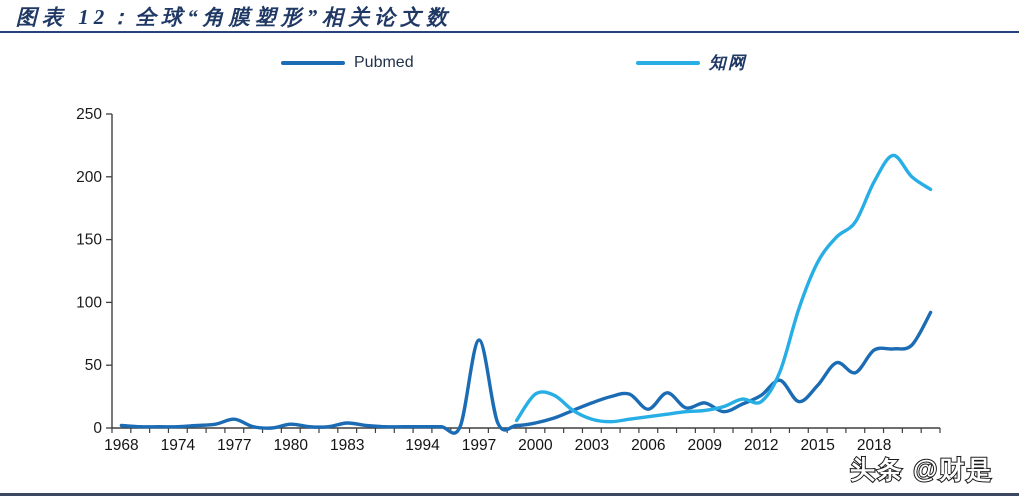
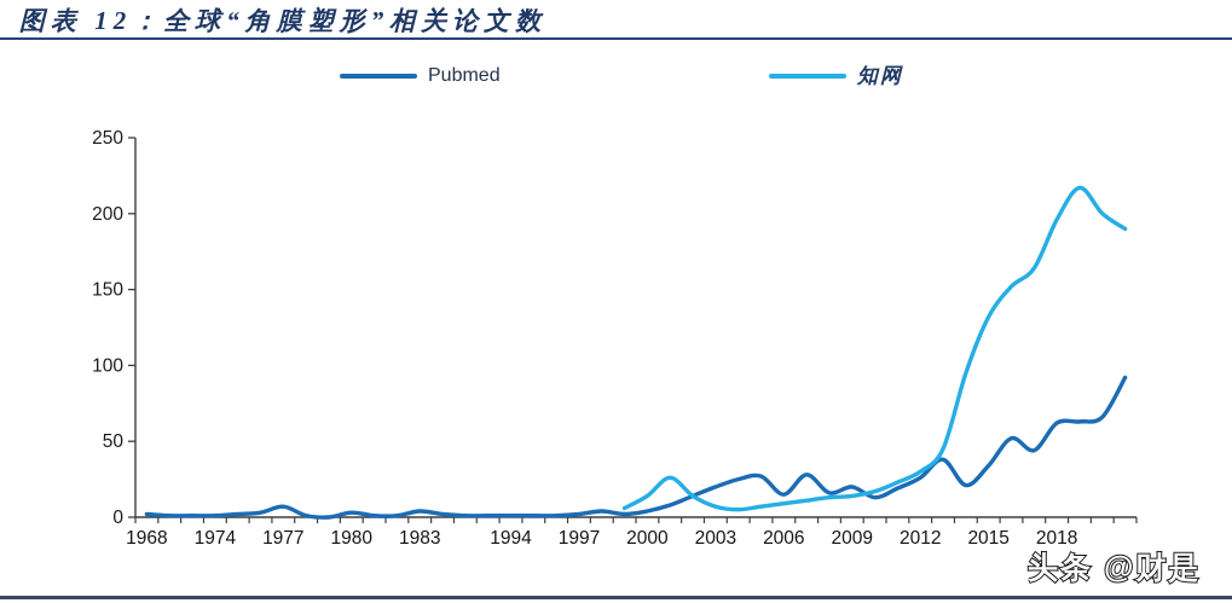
Pubmed/1997: 70 -> 2
知网/2000: 27 -> 14
知网/2012: 21 -> 30
